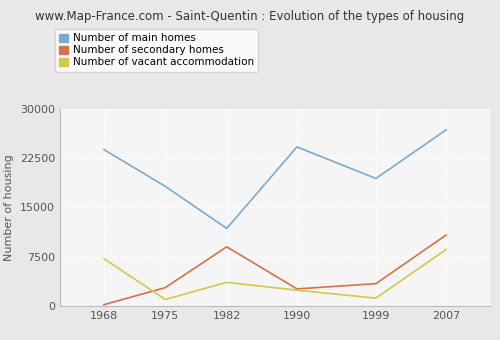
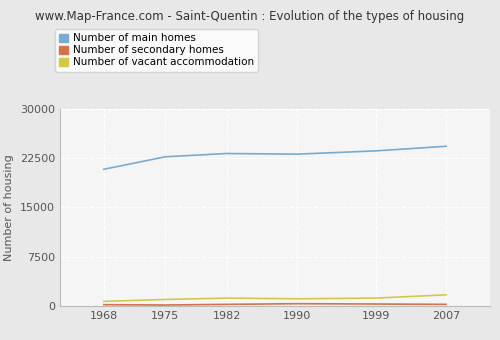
Number of main homes/1968: 23800 -> 20800
Number of vacant accommodation/1968: 7200 -> 700
Number of main homes/1975: 18200 -> 22700
Number of secondary homes/1975: 2800 -> 200
Number of main homes/1982: 11800 -> 23200
Number of secondary homes/1982: 9000 -> 200
Number of vacant accommodation/1982: 3600 -> 1200
Number of main homes/1990: 24200 -> 23100
Number of secondary homes/1990: 2600 -> 400
Number of vacant accommodation/1990: 2400 -> 1100
Number of main homes/1999: 19400 -> 23600
Number of secondary homes/1999: 3400 -> 300
Number of main homes/2007: 26800 -> 24300
Number of secondary homes/2007: 10800 -> 200
Number of vacant accommodation/2007: 8600 -> 1700
